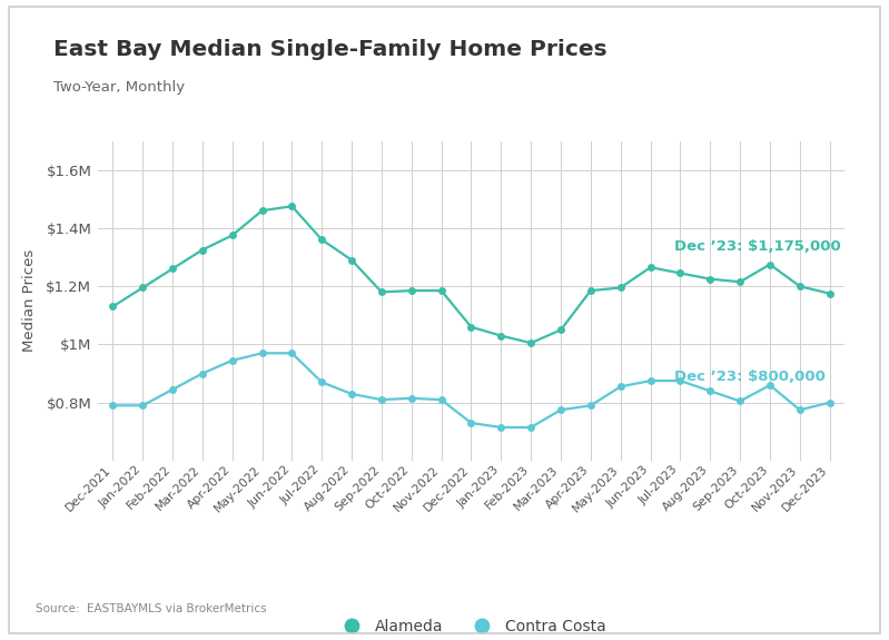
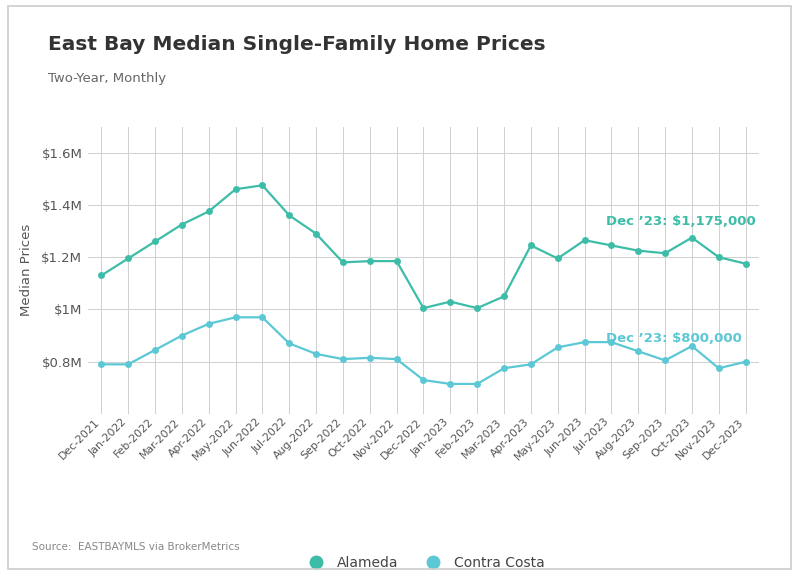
Alameda/Dec-2022: $1.060M -> $1.005M
Alameda/Apr-2023: $1.185M -> $1.245M
